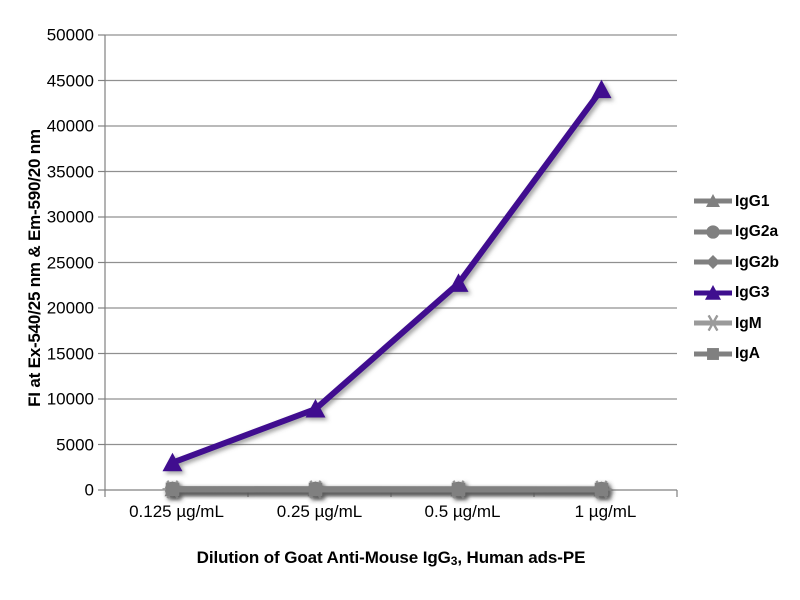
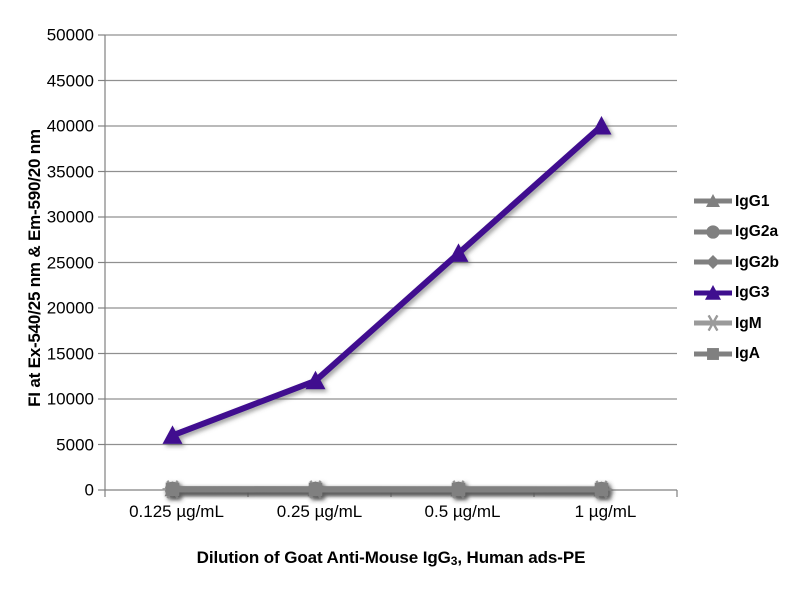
IgG3/0.125 µg/mL: 3000 -> 6000
IgG3/0.25 µg/mL: 9000 -> 12000
IgG3/0.5 µg/mL: 23000 -> 26000
IgG3/1 µg/mL: 44000 -> 40000
